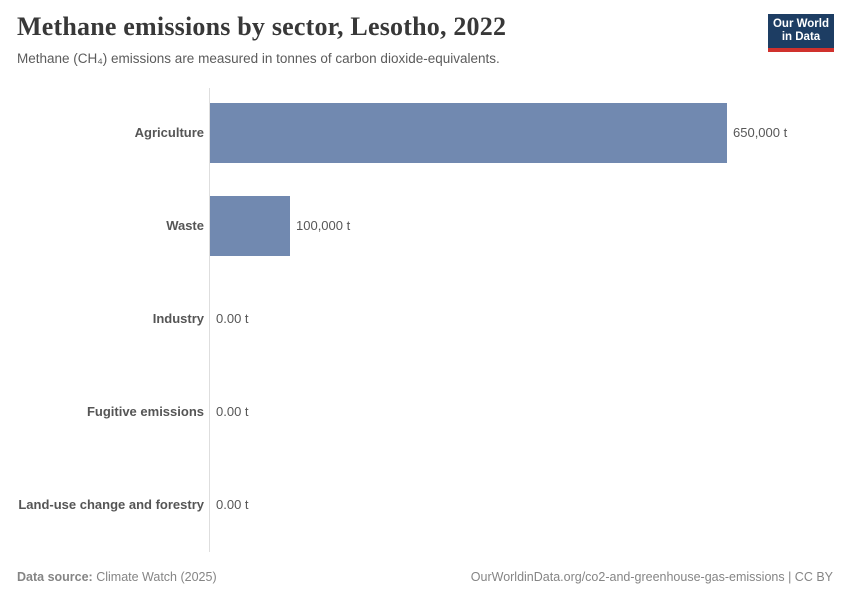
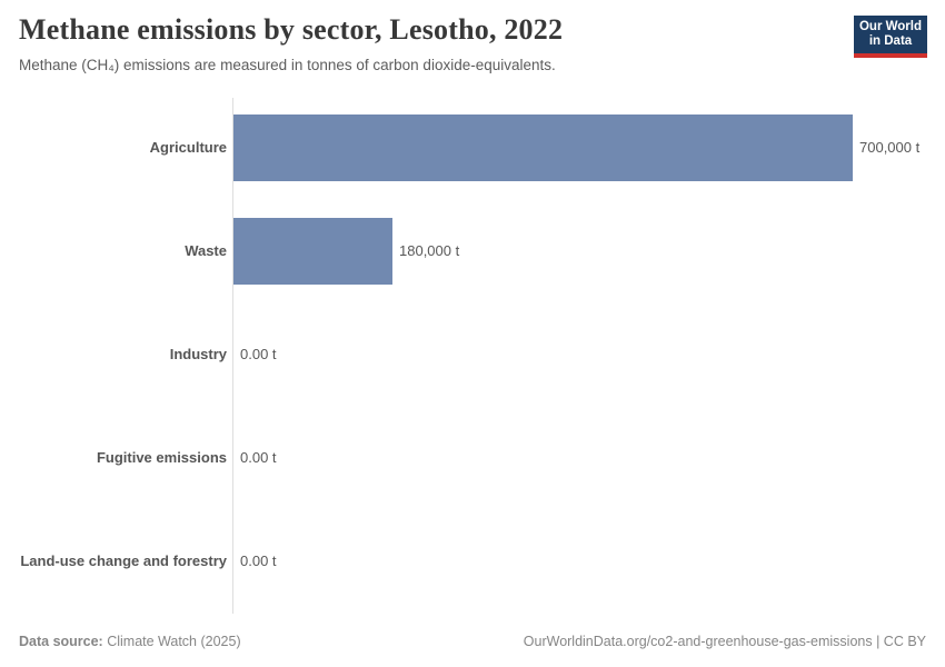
Agriculture: 650,000 -> 700,000
Waste: 100,000 -> 180,000
